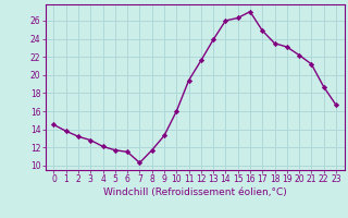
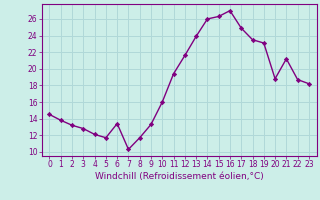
6: 11.5 -> 13.4
20: 22.2 -> 18.8
23: 16.7 -> 18.2
